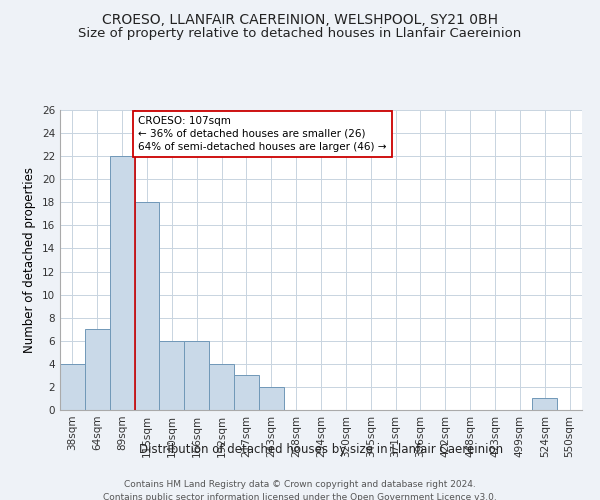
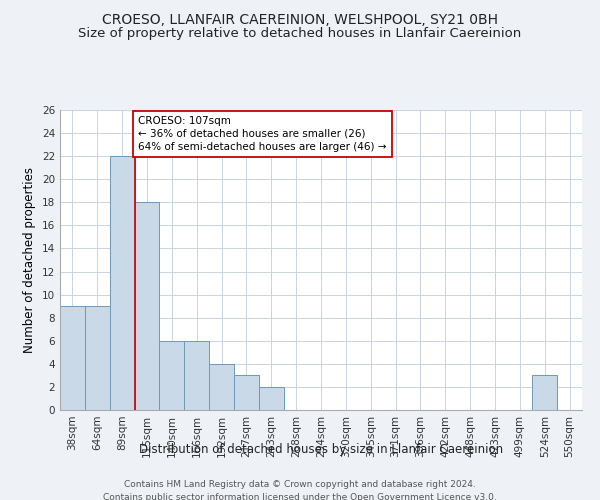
38sqm: 4 -> 9
64sqm: 7 -> 9
524sqm: 1 -> 3
